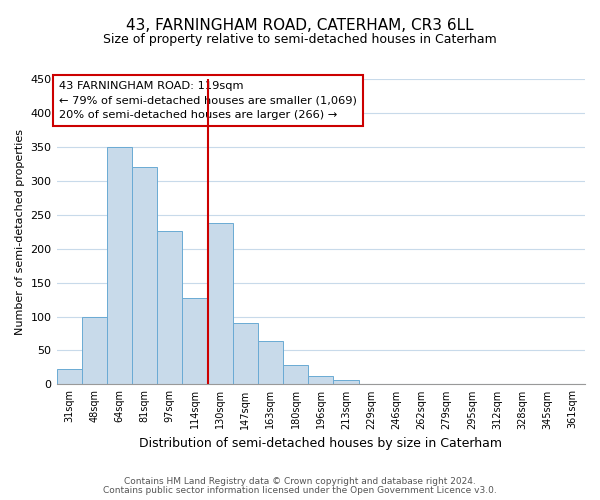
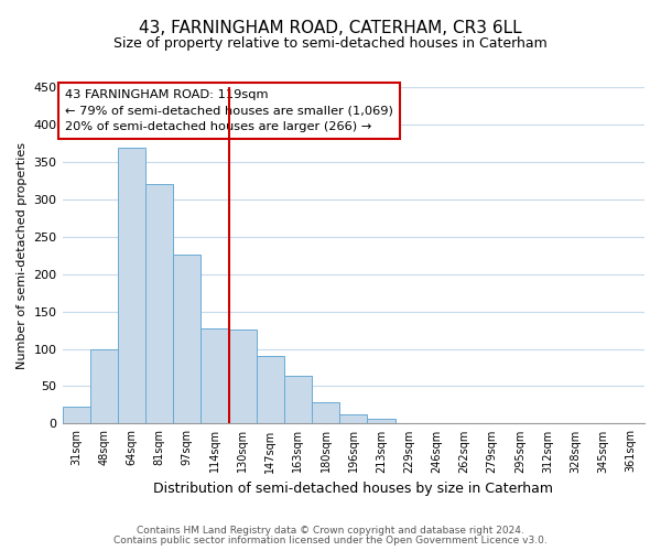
64sqm: 350 -> 369
130sqm: 238 -> 126
